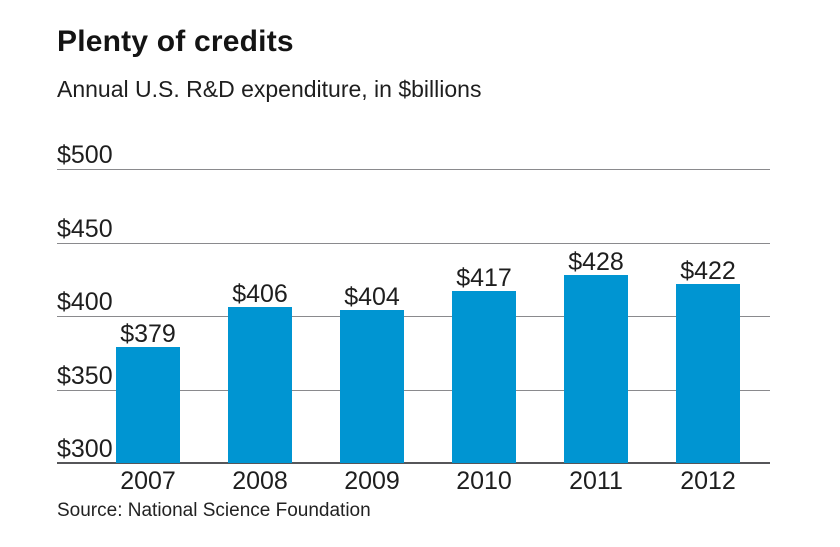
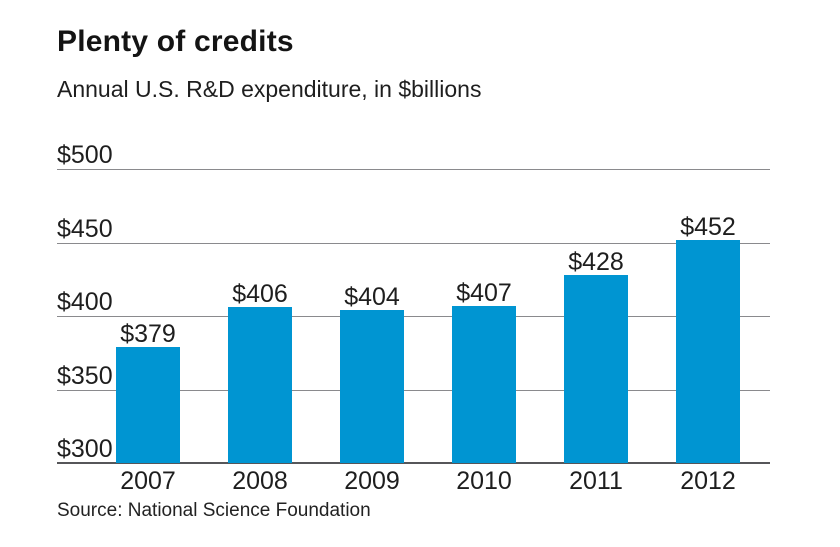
2010: $417 -> $407
2012: $422 -> $452
